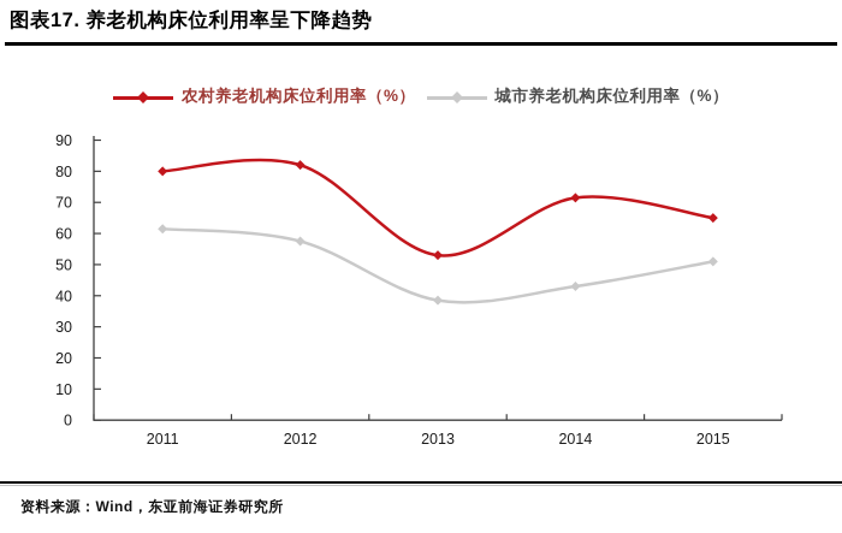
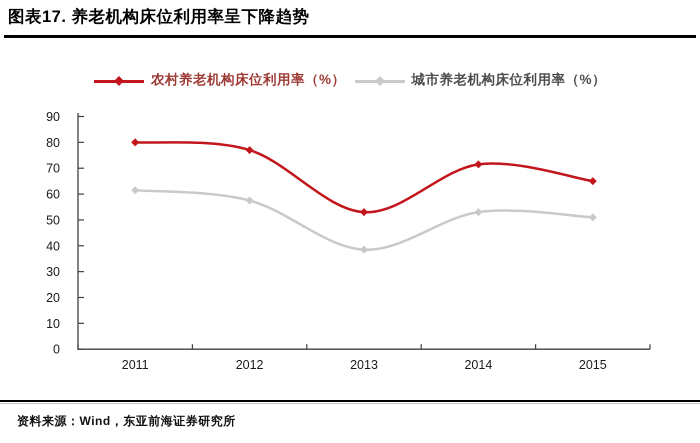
农村养老机构床位利用率（%）/2012: 82 -> 77
城市养老机构床位利用率（%）/2014: 43 -> 53
